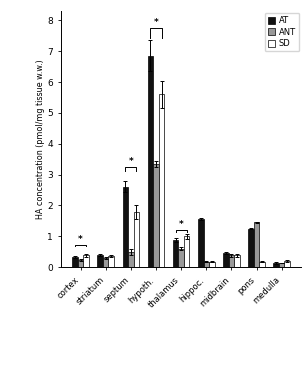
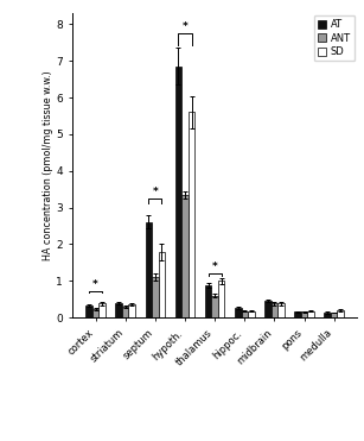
ANT/septum: 0.50 -> 1.10
AT/hippoc.: 1.55 -> 0.27
AT/pons: 1.25 -> 0.16
ANT/pons: 1.45 -> 0.16
